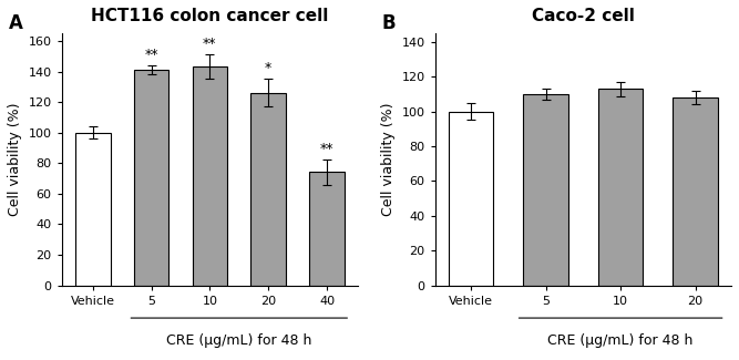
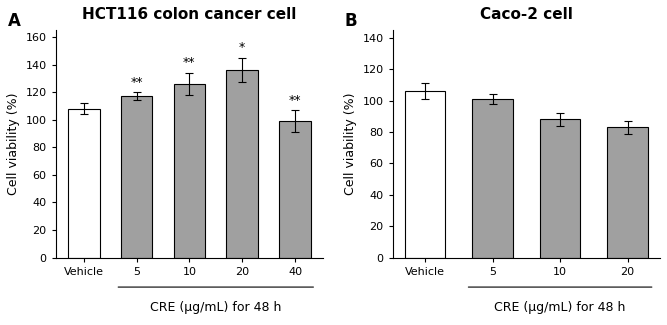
HCT116 colon cancer cell/Vehicle: 100 -> 108
HCT116 colon cancer cell/5: 141 -> 117
HCT116 colon cancer cell/10: 143 -> 126
HCT116 colon cancer cell/20: 126 -> 136
HCT116 colon cancer cell/40: 74 -> 99
Caco-2 cell/Vehicle: 100 -> 106
Caco-2 cell/5: 110 -> 101
Caco-2 cell/10: 113 -> 88
Caco-2 cell/20: 108 -> 83
